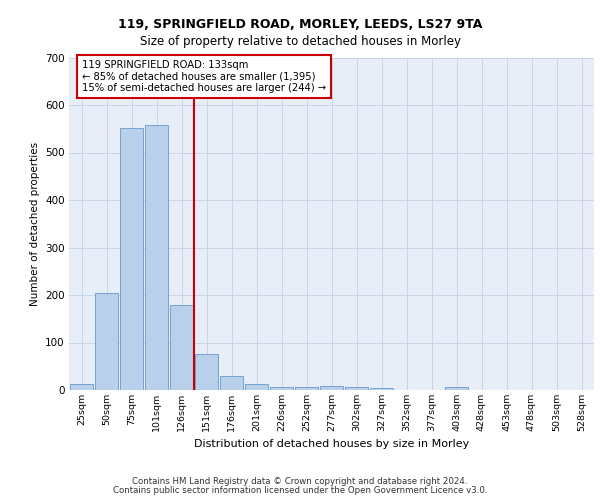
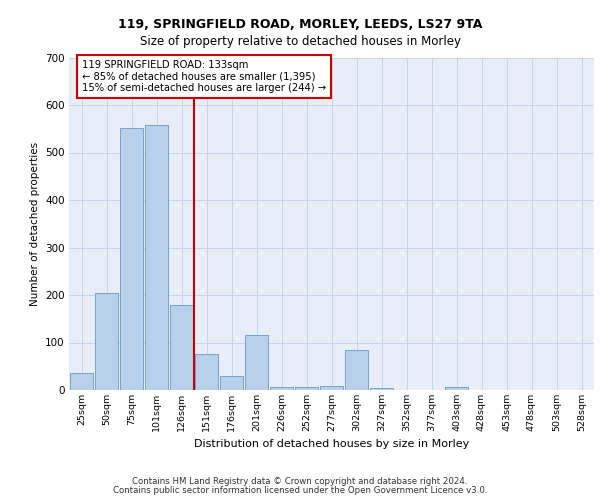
25sqm: 12 -> 35
201sqm: 13 -> 115
302sqm: 6 -> 85
